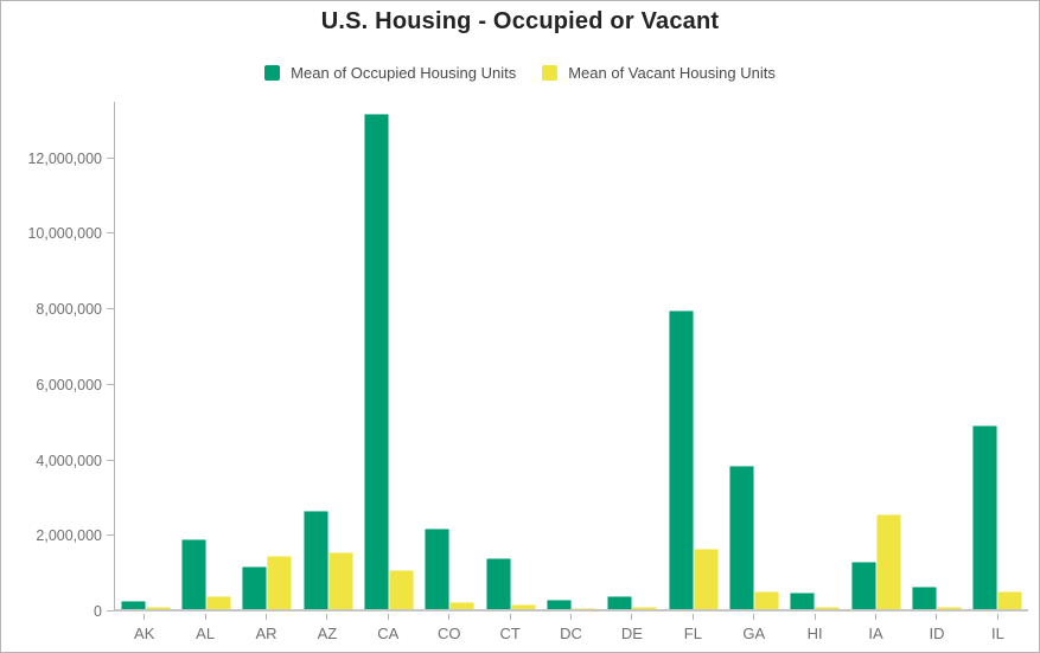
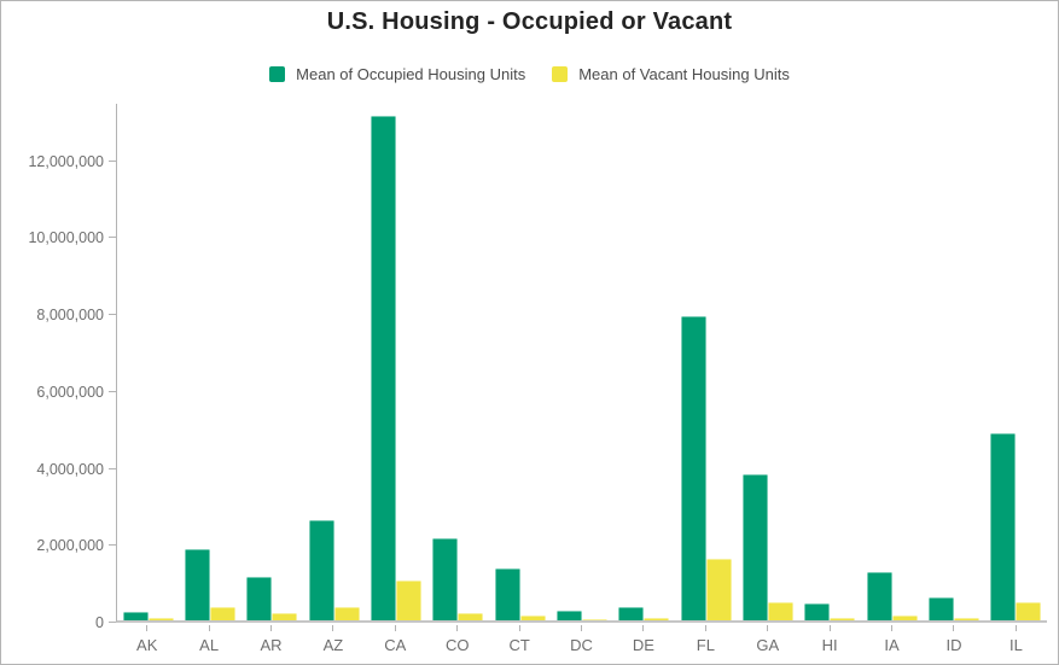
Mean of Vacant Housing Units/AR: 1400000 -> 200000
Mean of Vacant Housing Units/AZ: 1500000 -> 400000
Mean of Vacant Housing Units/IA: 2500000 -> 100000
